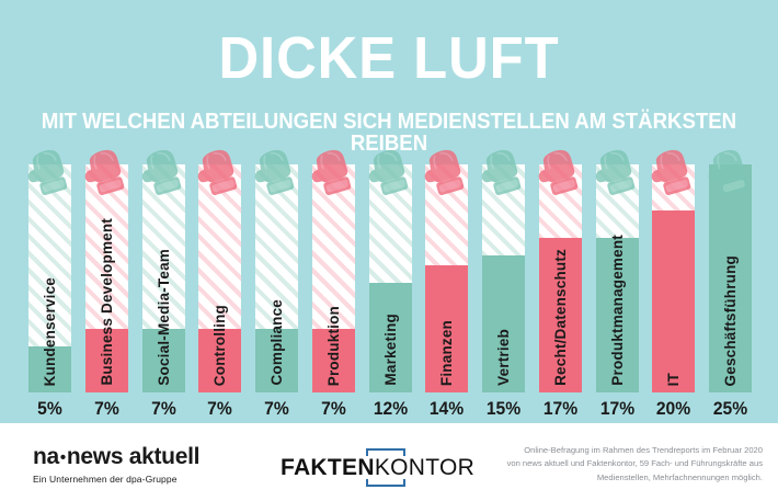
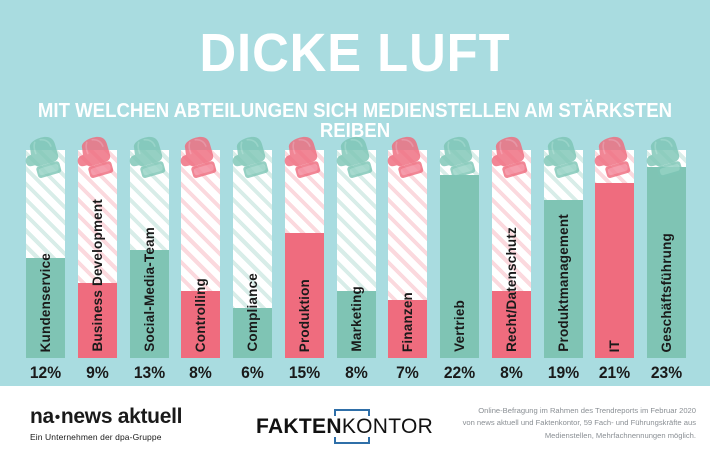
Kundenservice: 5% -> 12%
Business Development: 7% -> 9%
Social-Media-Team: 7% -> 13%
Controlling: 7% -> 8%
Compliance: 7% -> 6%
Produktion: 7% -> 15%
Marketing: 12% -> 8%
Finanzen: 14% -> 7%
Vertrieb: 15% -> 22%
Recht/Datenschutz: 17% -> 8%
Produktmanagement: 17% -> 19%
IT: 20% -> 21%
Geschäftsführung: 25% -> 23%
